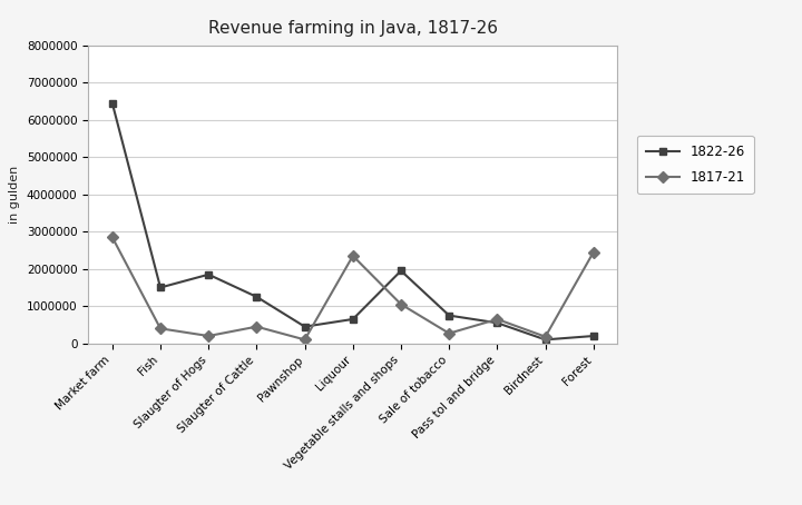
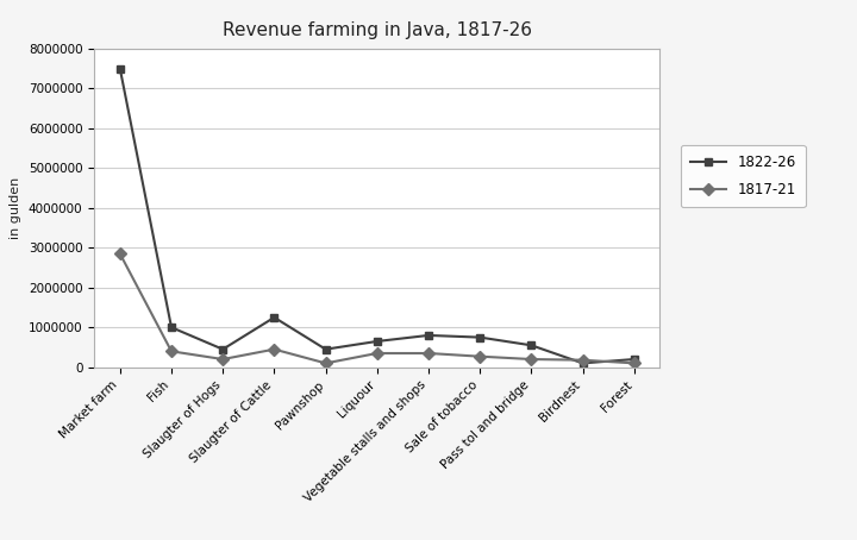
1822-26/Market farm: 6450000 -> 7500000
1822-26/Fish: 1500000 -> 1000000
1822-26/Slaugter of Hogs: 1850000 -> 450000
1817-21/Liquour: 2350000 -> 350000
1822-26/Vegetable stalls and shops: 1950000 -> 800000
1817-21/Vegetable stalls and shops: 1050000 -> 350000
1817-21/Pass tol and bridge: 650000 -> 200000
1817-21/Forest: 2450000 -> 100000
